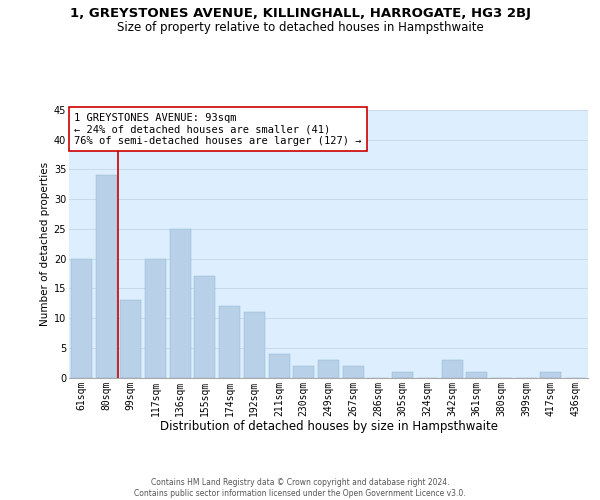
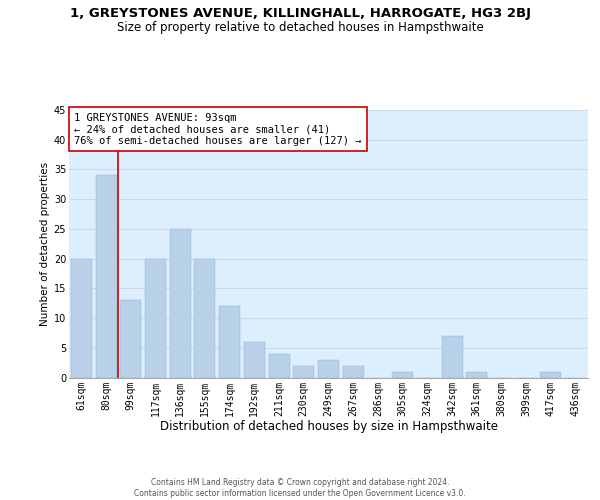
155sqm: 17 -> 20
192sqm: 11 -> 6
342sqm: 3 -> 7
